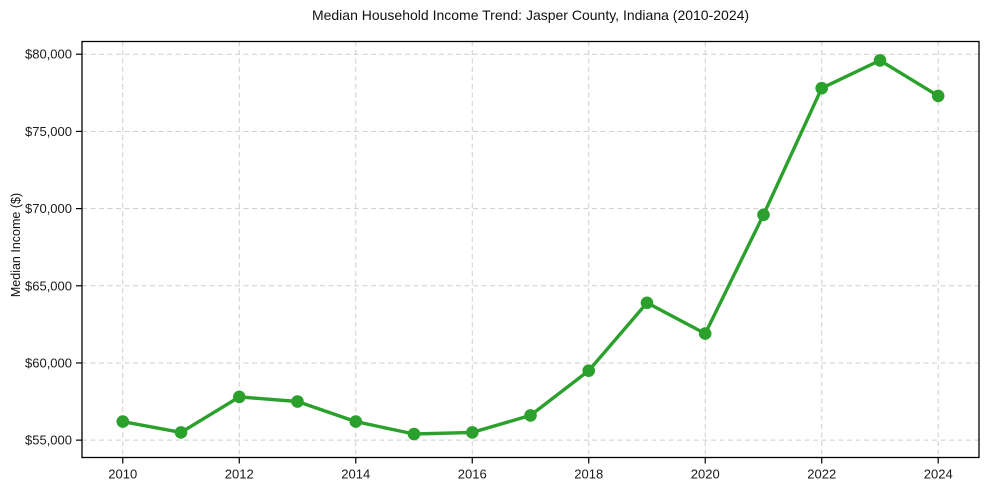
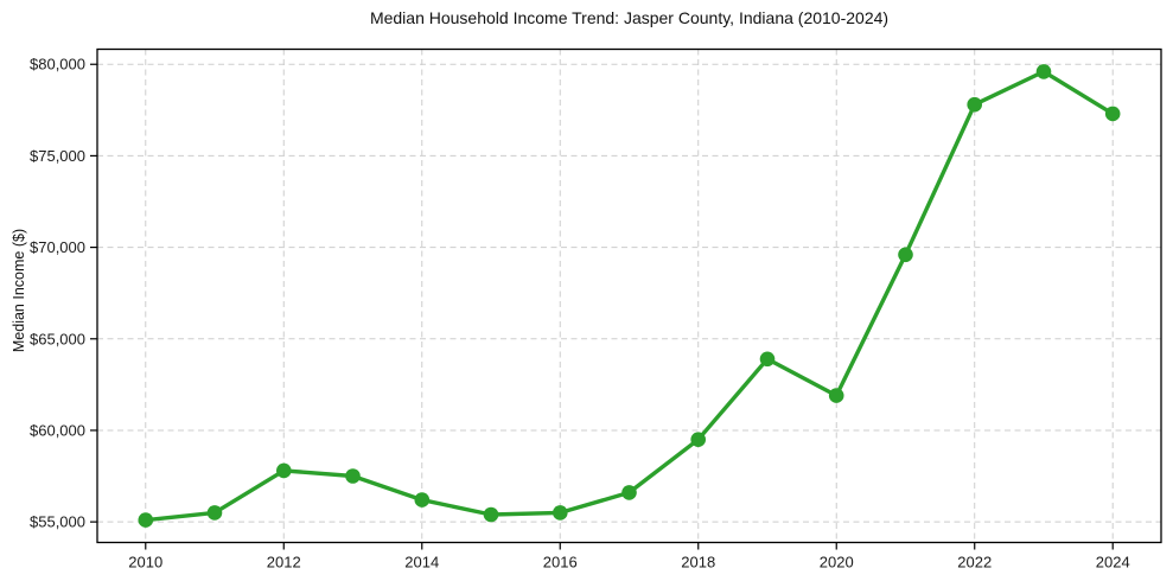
2010: $56200 -> $55100
